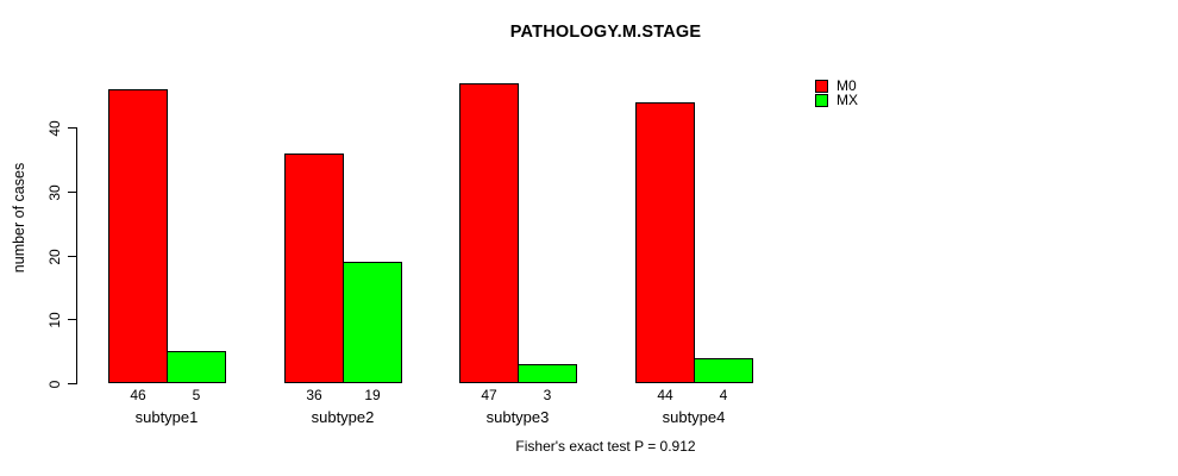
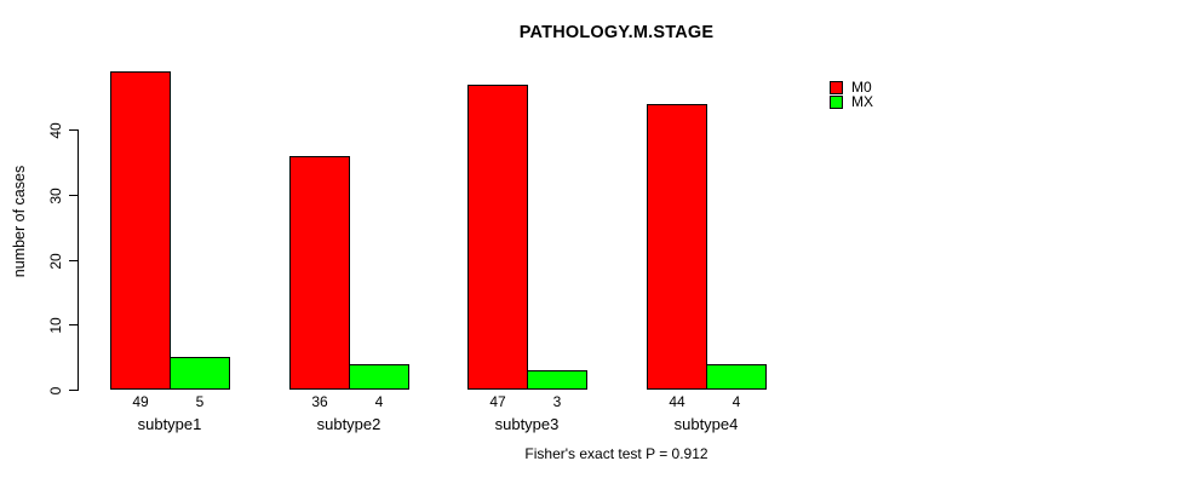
M0/subtype1: 46 -> 49
MX/subtype2: 19 -> 4
